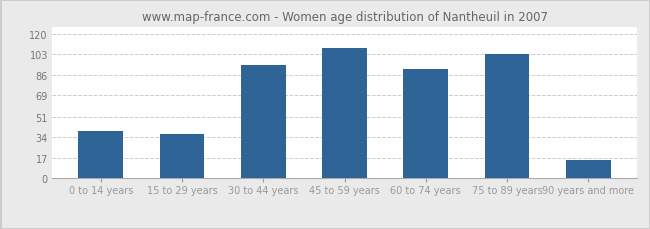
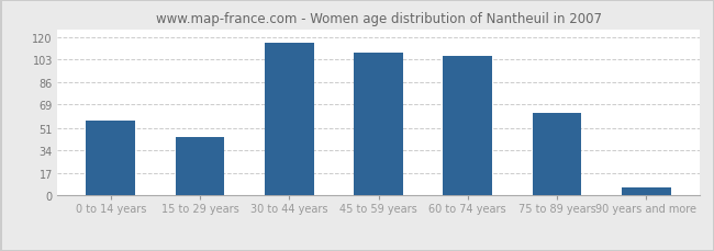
0 to 14 years: 39 -> 57
15 to 29 years: 37 -> 44
30 to 44 years: 94 -> 116
60 to 74 years: 91 -> 106
75 to 89 years: 103 -> 63
90 years and more: 15 -> 6
